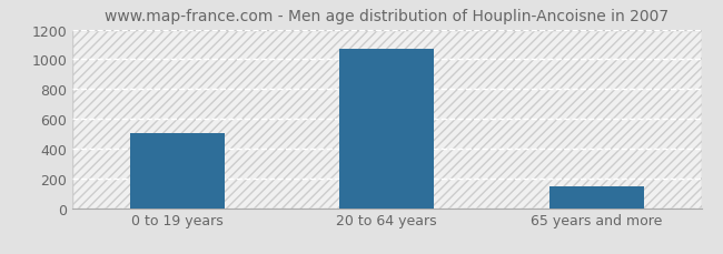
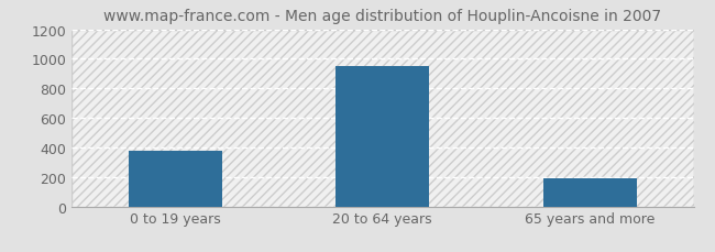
0 to 19 years: 510 -> 380
20 to 64 years: 1070 -> 950
65 years and more: 140 -> 190
